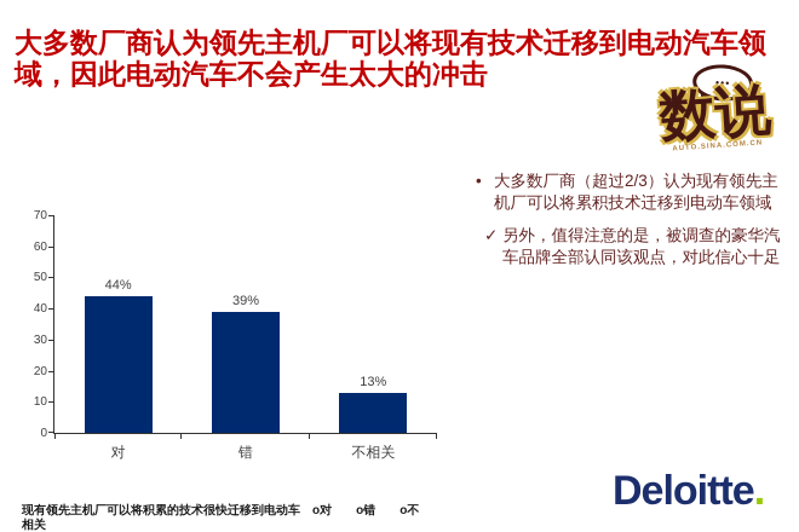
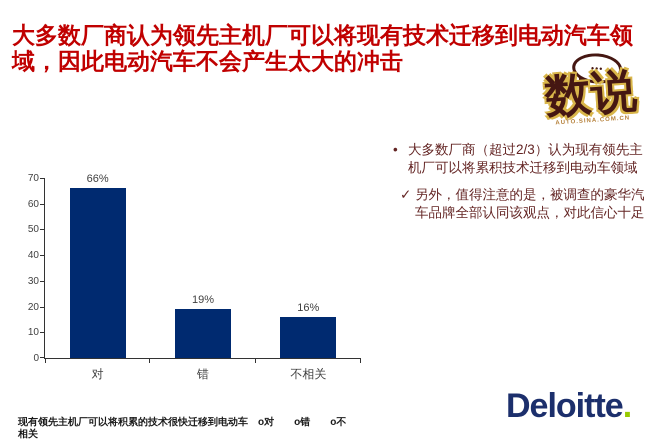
对: 44% -> 66%
错: 39% -> 19%
不相关: 13% -> 16%
